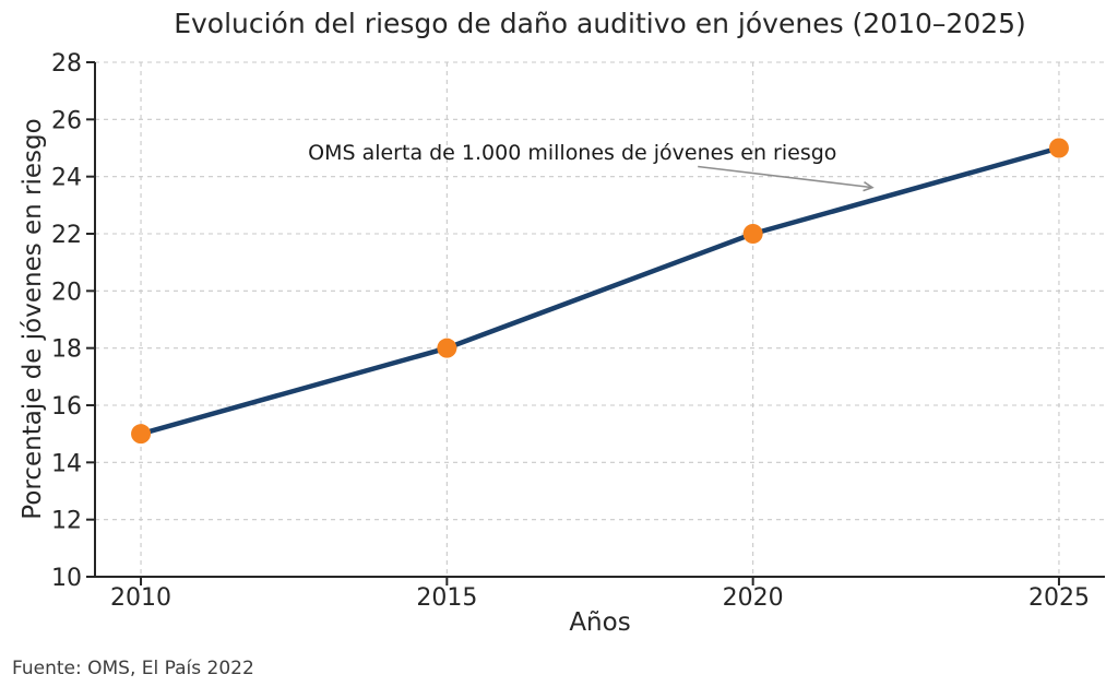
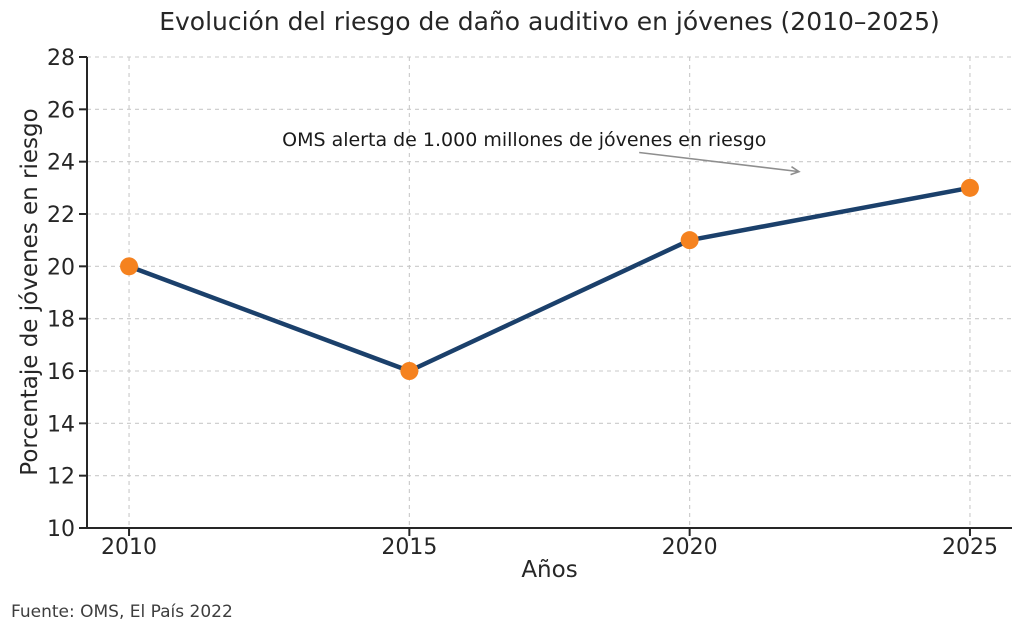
2010: 15 -> 20
2015: 18 -> 16
2020: 22 -> 21
2025: 25 -> 23
